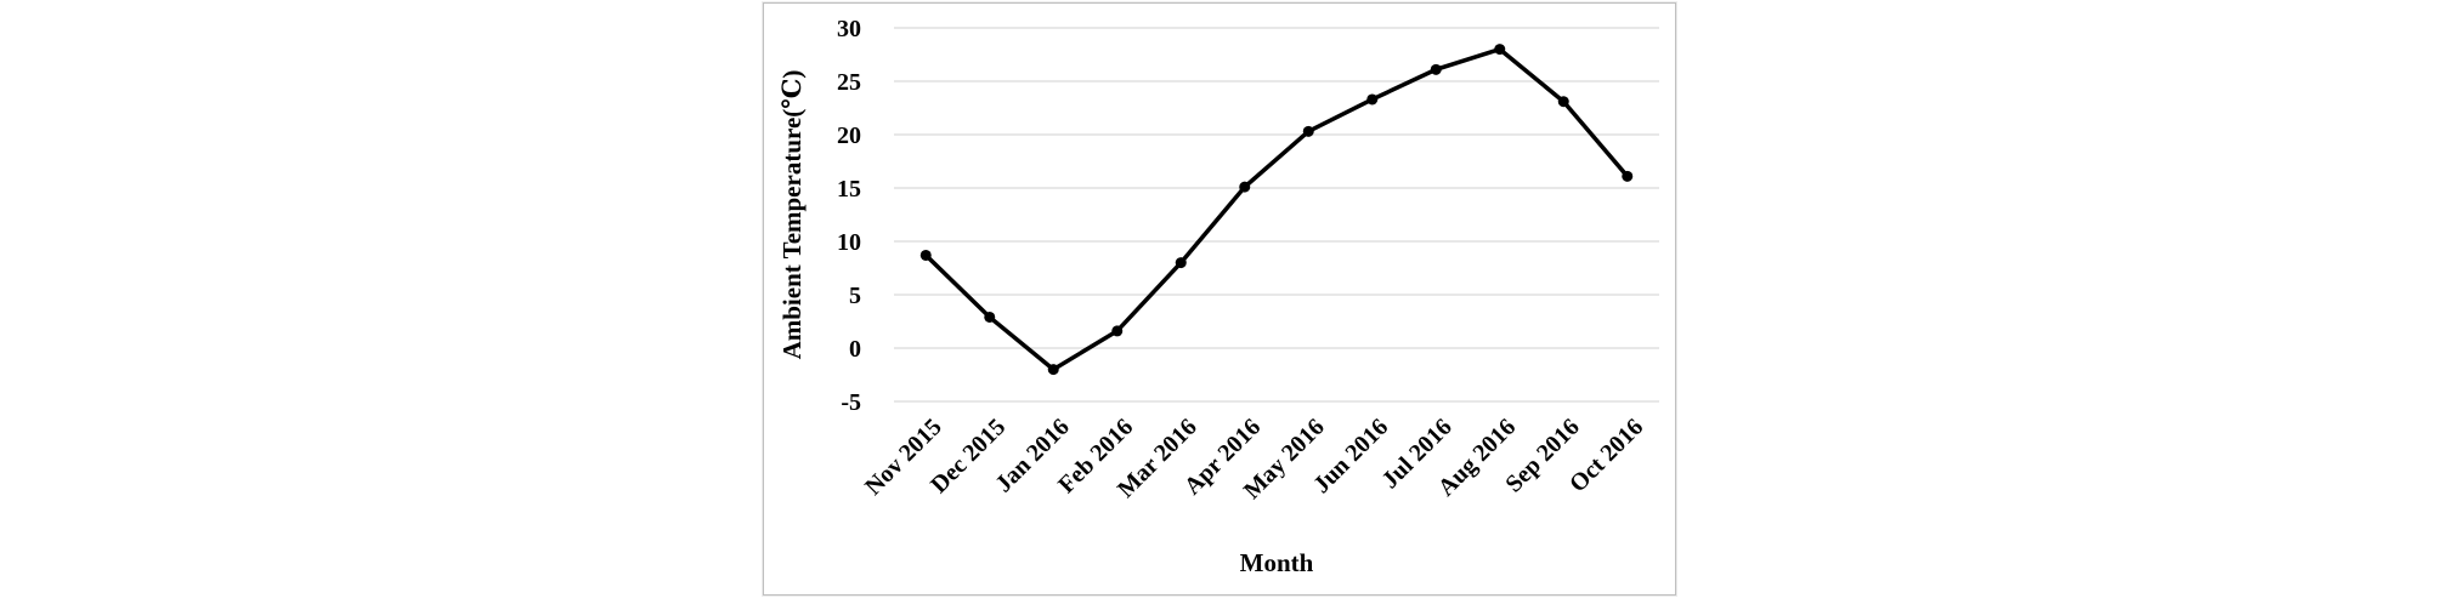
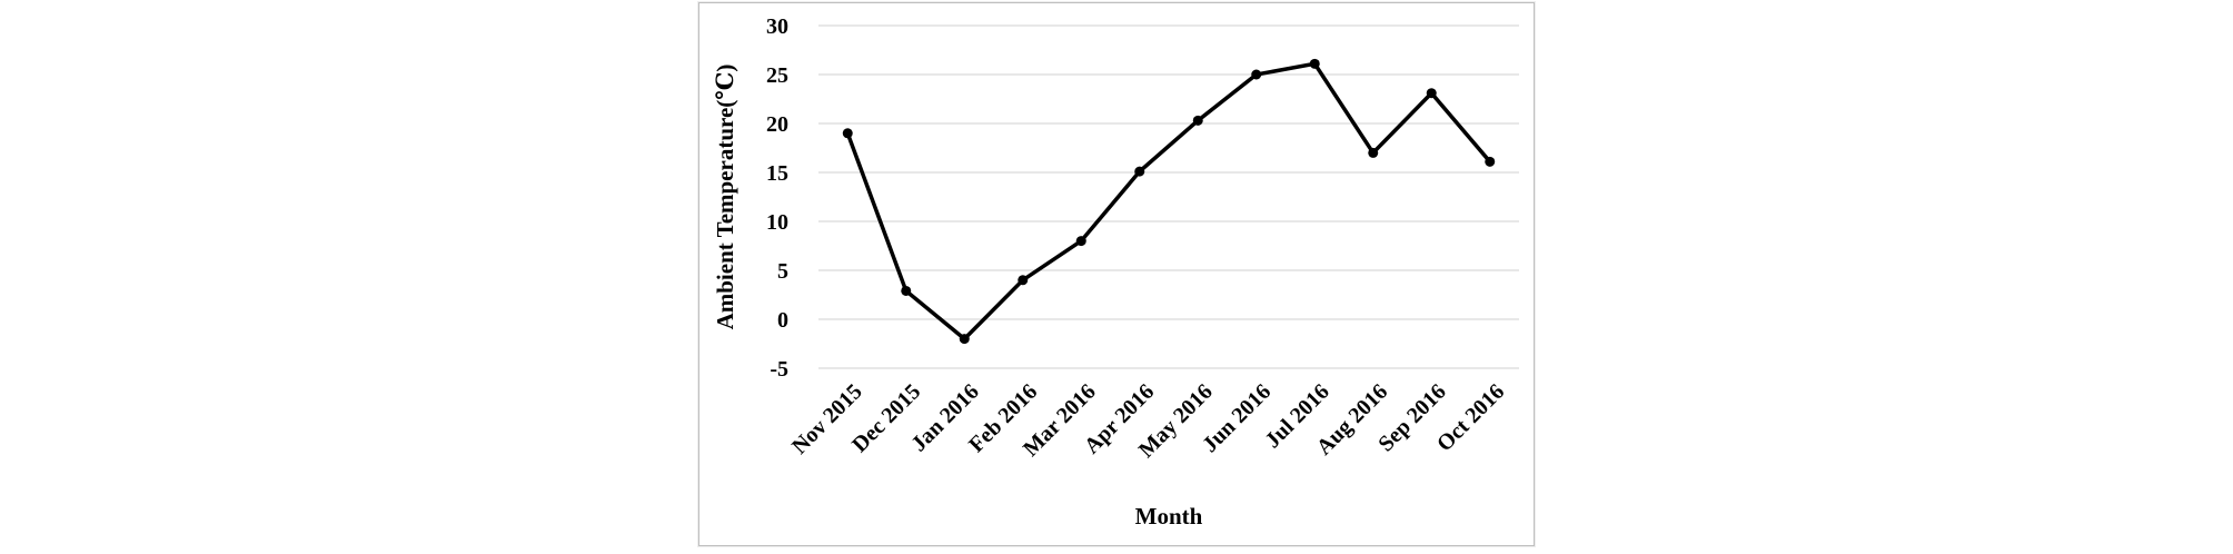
Nov 2015: 9 -> 19
Feb 2016: 2 -> 4
Jun 2016: 23 -> 25
Aug 2016: 28 -> 17
